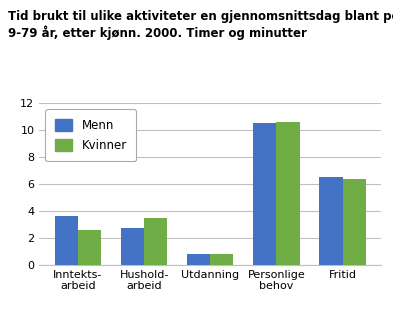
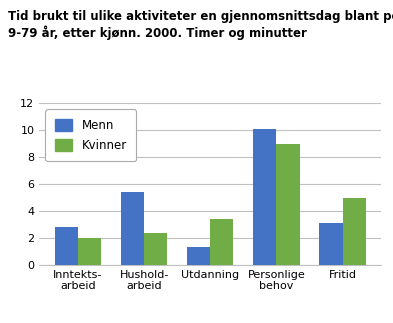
Menn/Inntekts- arbeid: 3.6 -> 2.8
Kvinner/Inntekts- arbeid: 2.6 -> 2.0
Menn/Hushold- arbeid: 2.8 -> 5.4
Kvinner/Hushold- arbeid: 3.5 -> 2.4
Menn/Utdanning: 0.8 -> 1.3
Kvinner/Utdanning: 0.8 -> 3.4
Menn/Personlige behov: 10.6 -> 10.1
Kvinner/Personlige behov: 10.6 -> 9.0
Menn/Fritid: 6.5 -> 3.1
Kvinner/Fritid: 6.4 -> 5.0
